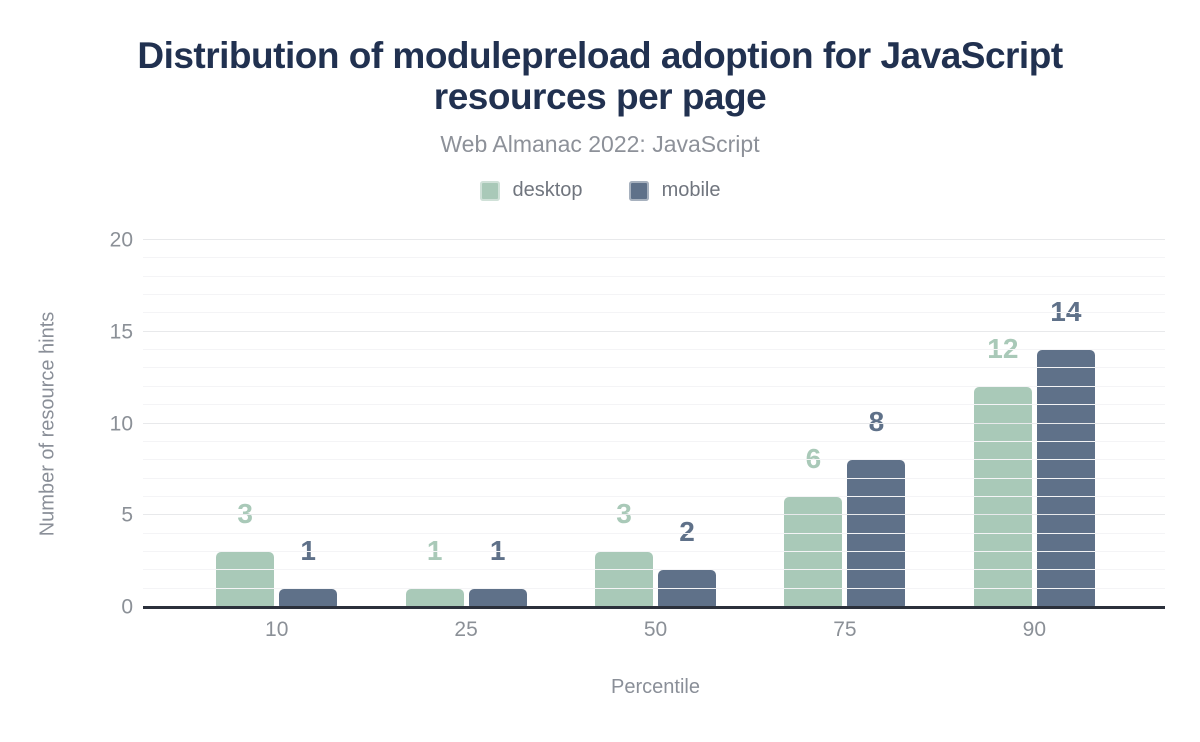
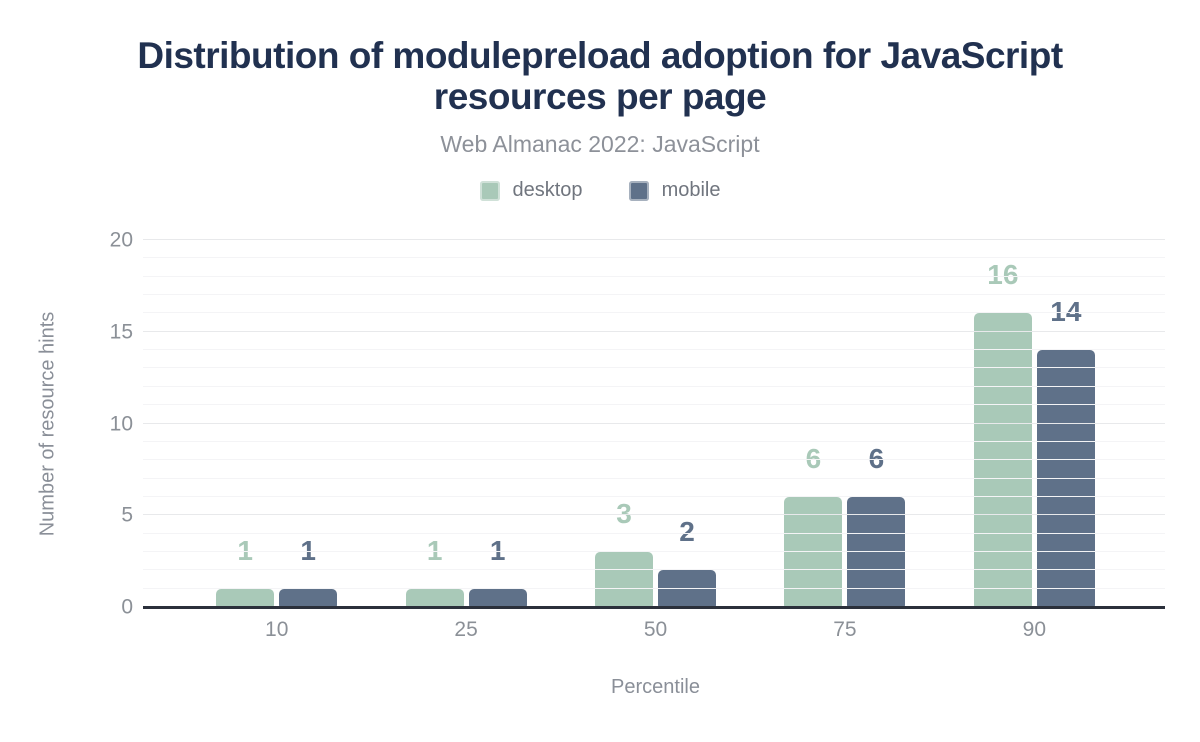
desktop/10: 3 -> 1
mobile/75: 8 -> 6
desktop/90: 12 -> 16
